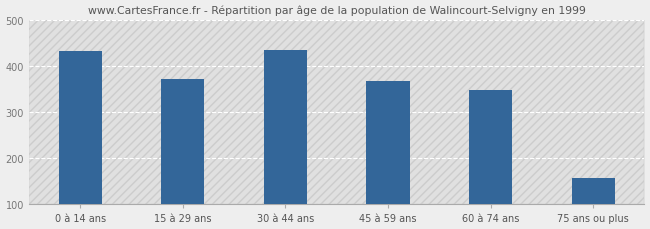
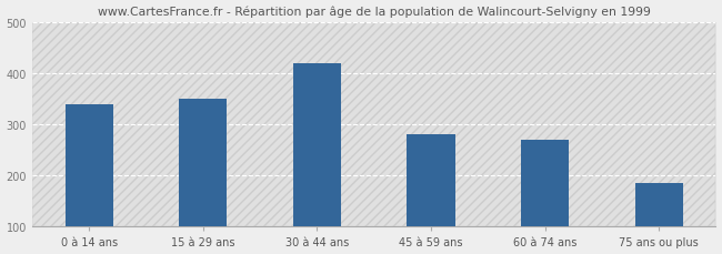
0 à 14 ans: 432 -> 340
15 à 29 ans: 372 -> 350
30 à 44 ans: 436 -> 420
45 à 59 ans: 368 -> 280
60 à 74 ans: 349 -> 270
75 ans ou plus: 157 -> 185
